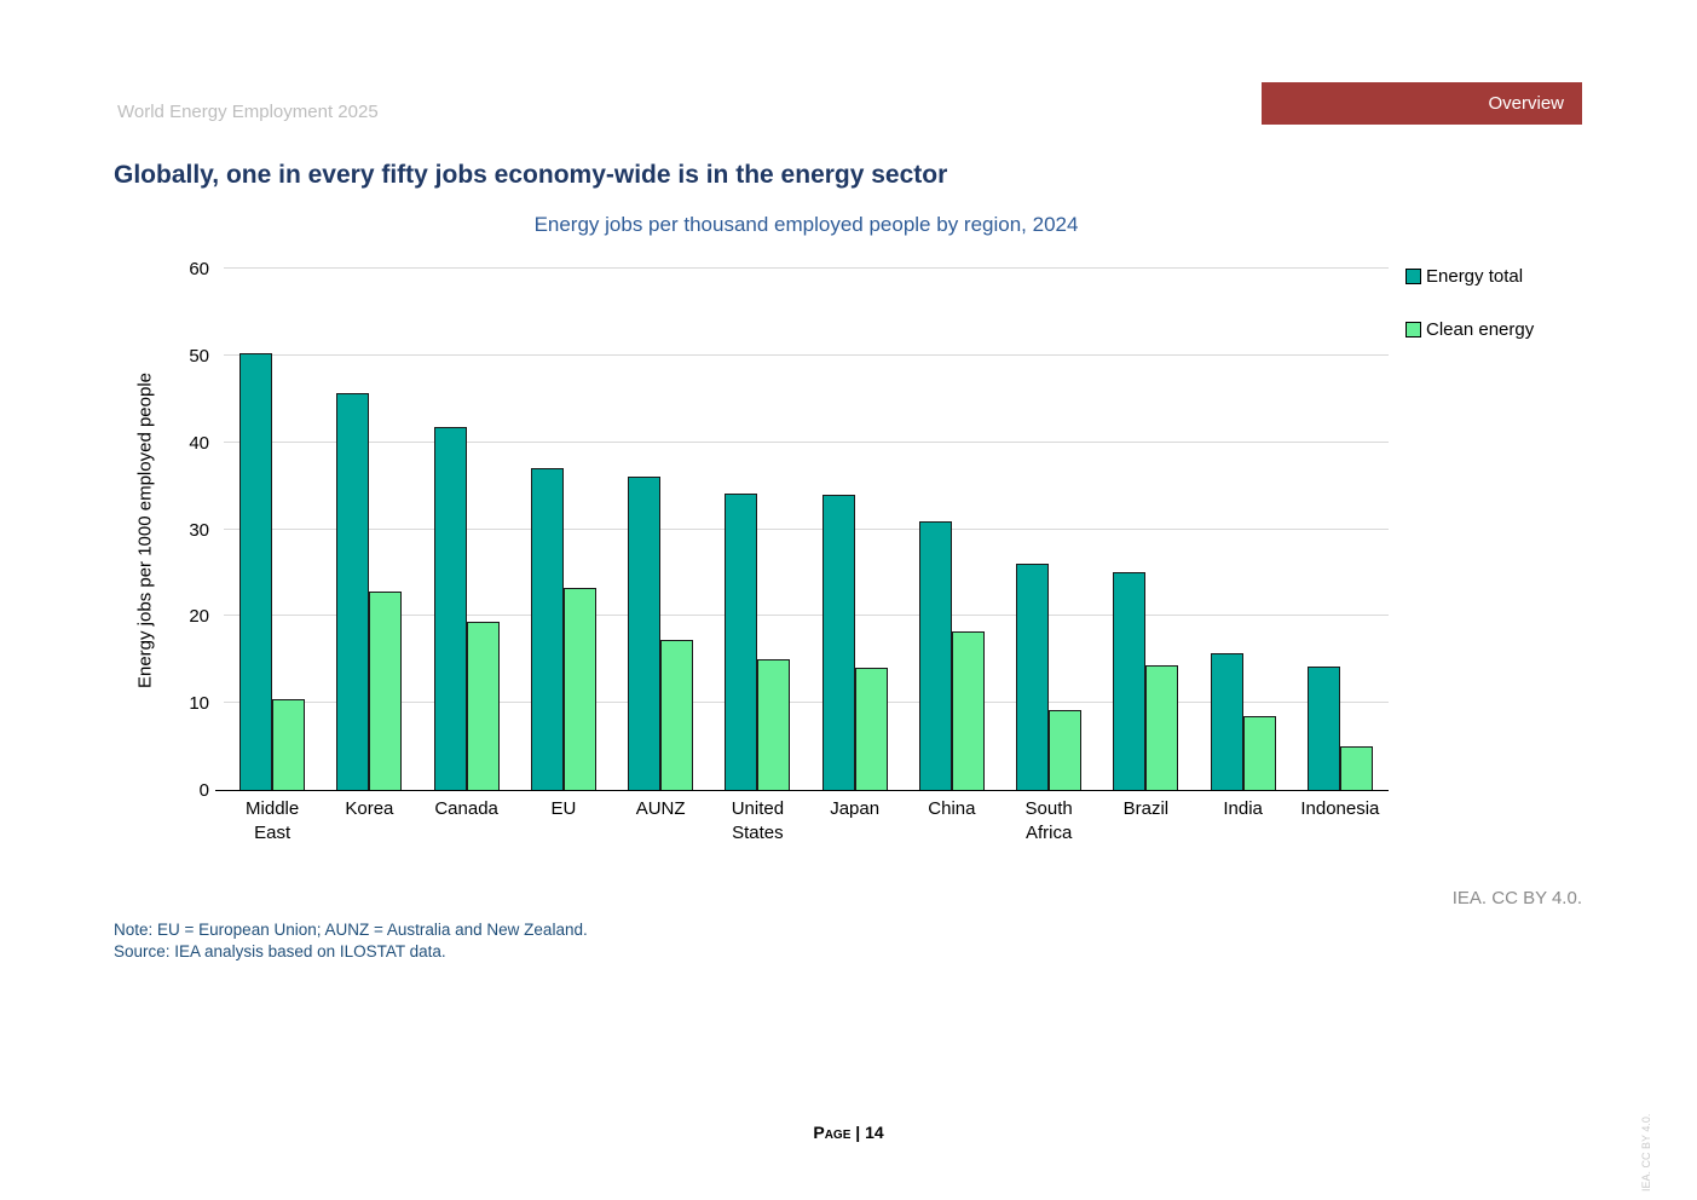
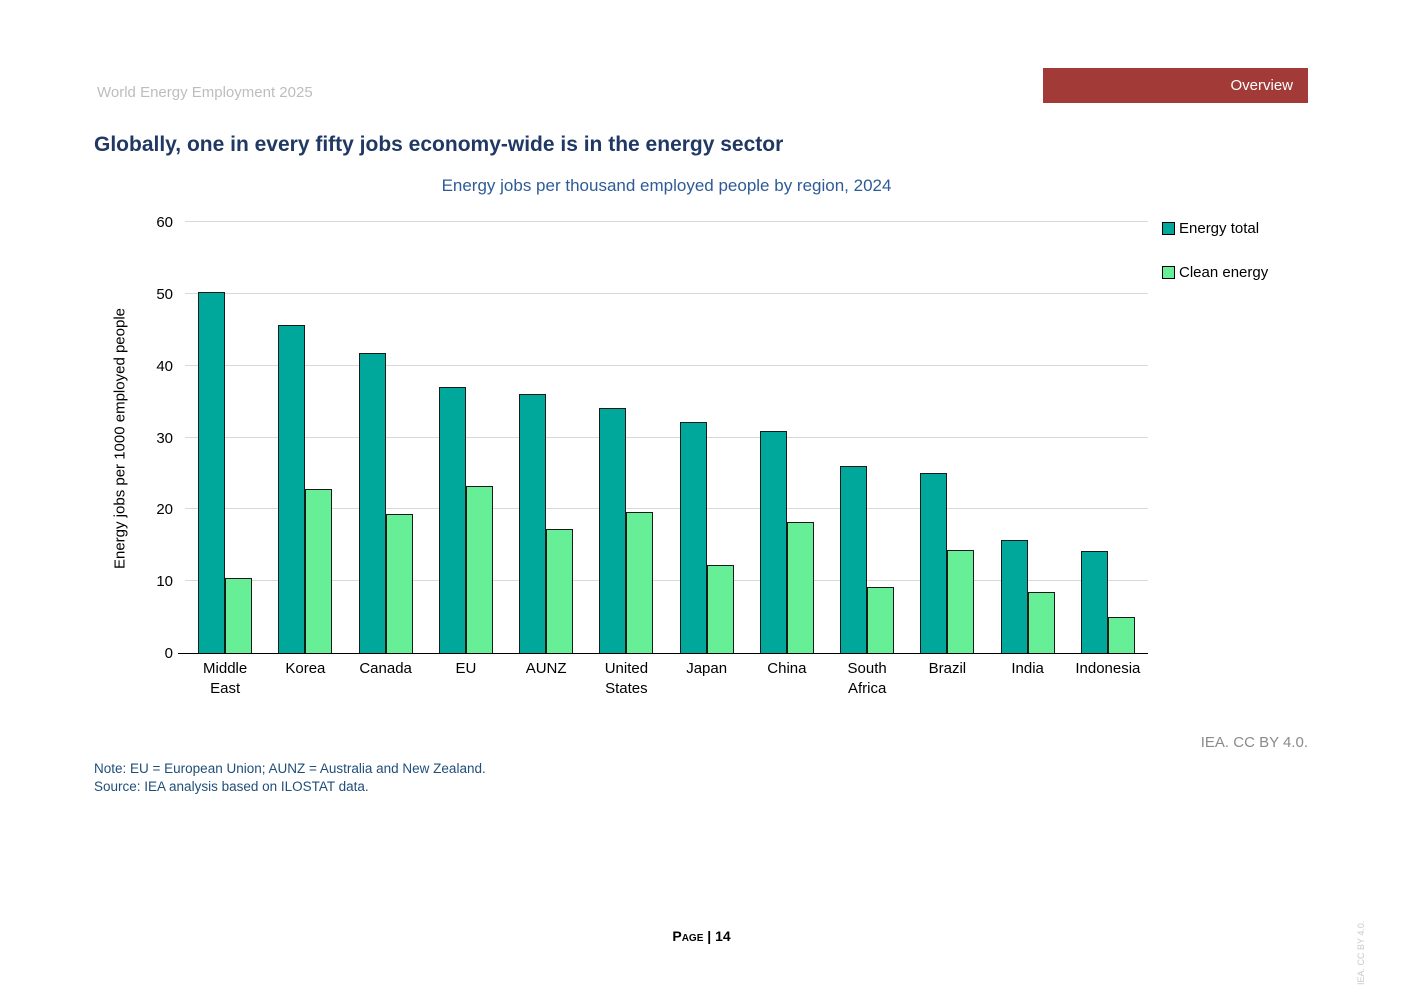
Clean energy/United States: 15 -> 20
Energy total/Japan: 34 -> 32
Clean energy/Japan: 14 -> 12
